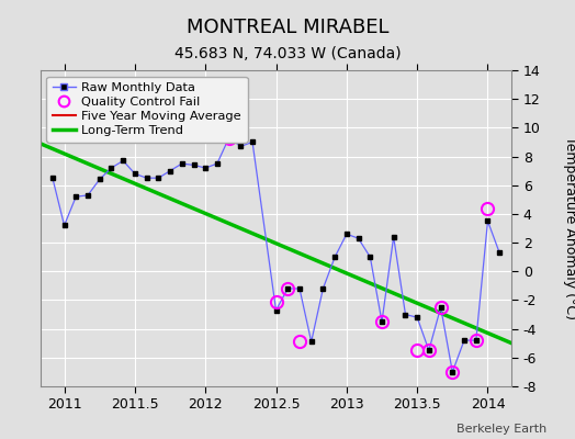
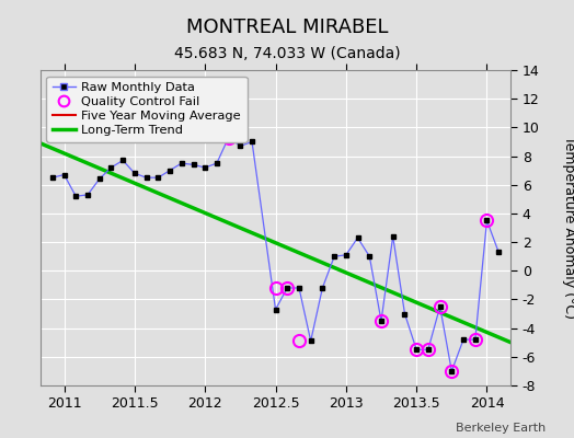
Raw Monthly Data/2011: 3.2 -> 6.7
Quality Control Fail/2012.5: -2.1 -> -1.2
Raw Monthly Data/2013: 2.6 -> 1.1
Raw Monthly Data/2013.5: -3.2 -> -5.5
Quality Control Fail/2014: 4.4 -> 3.5
